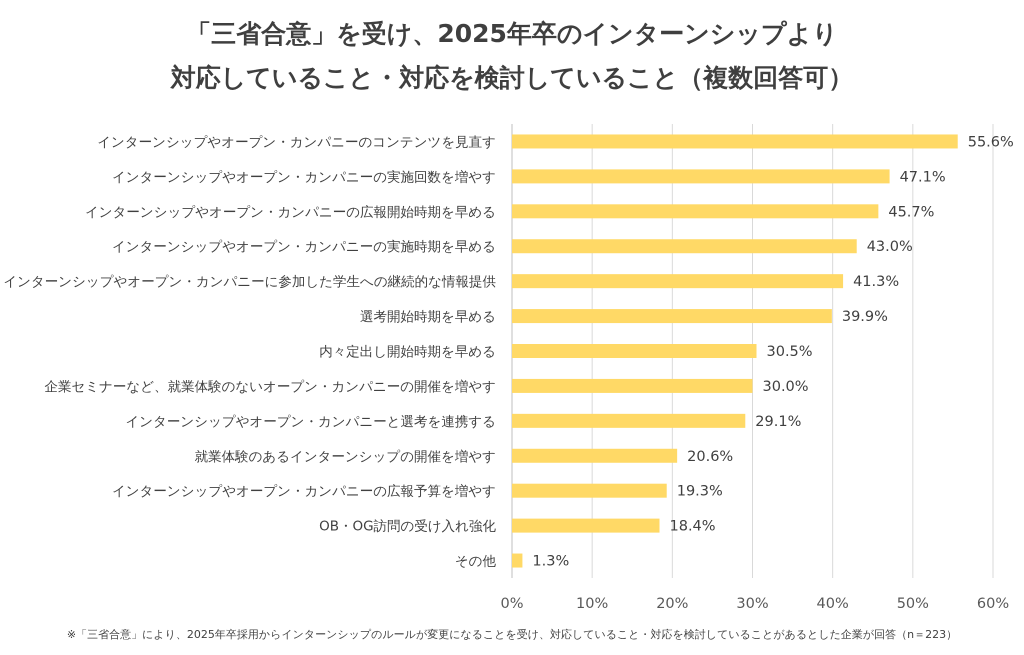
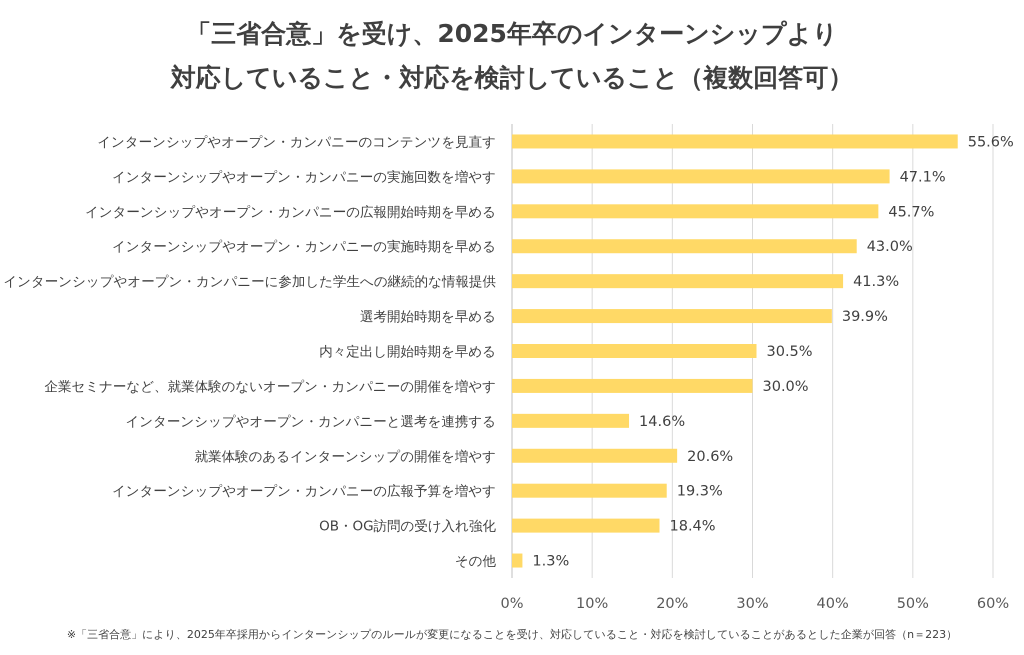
インターンシップやオープン・カンパニーと選考を連携する: 29.1% -> 14.6%
